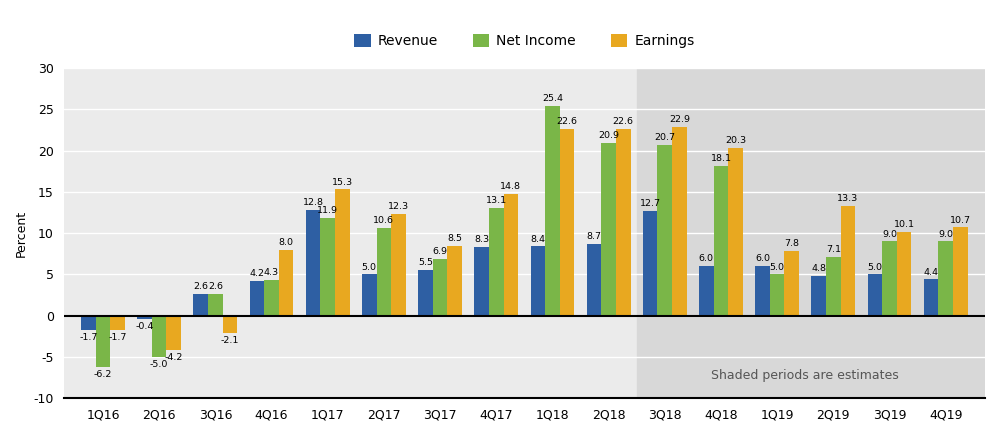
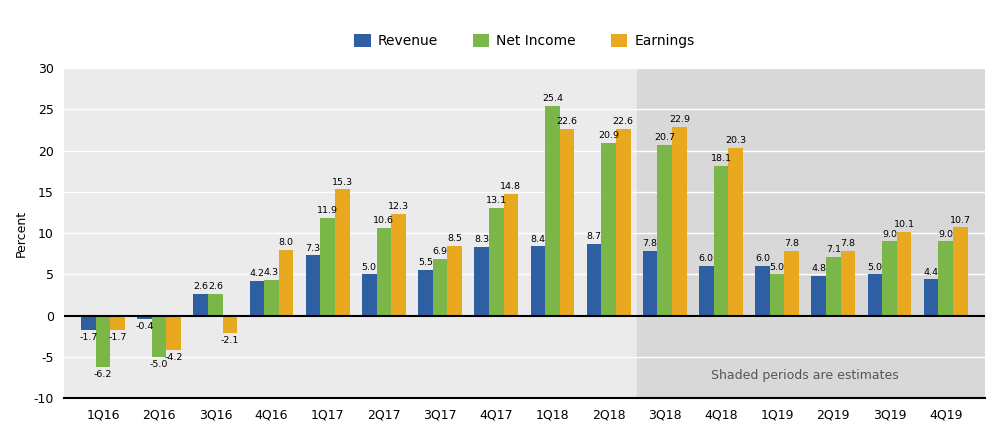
Revenue/1Q17: 12.8 -> 7.3
Revenue/3Q18: 12.7 -> 7.8
Earnings/2Q19: 13.3 -> 7.8
